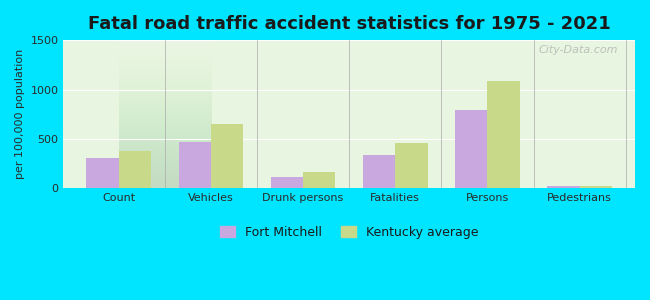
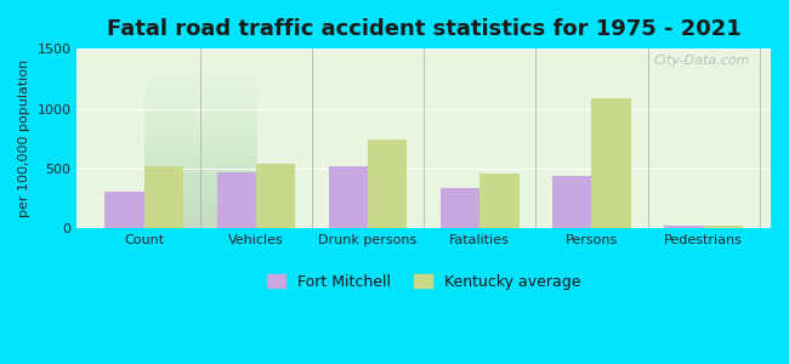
Kentucky average/Count: 380 -> 520
Kentucky average/Vehicles: 660 -> 540
Fort Mitchell/Drunk persons: 120 -> 520
Kentucky average/Drunk persons: 160 -> 740
Fort Mitchell/Persons: 790 -> 440
